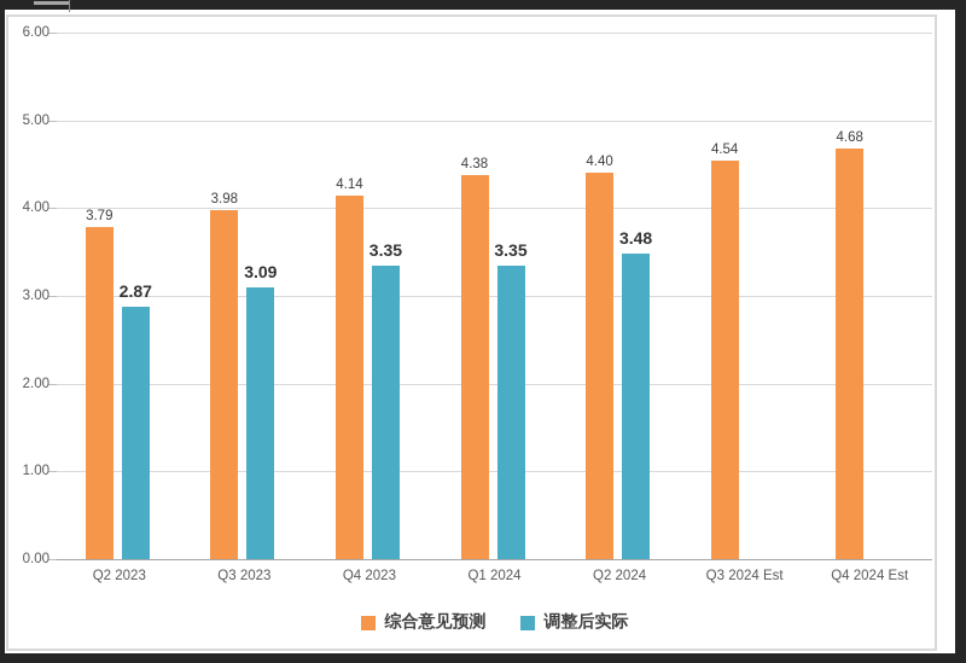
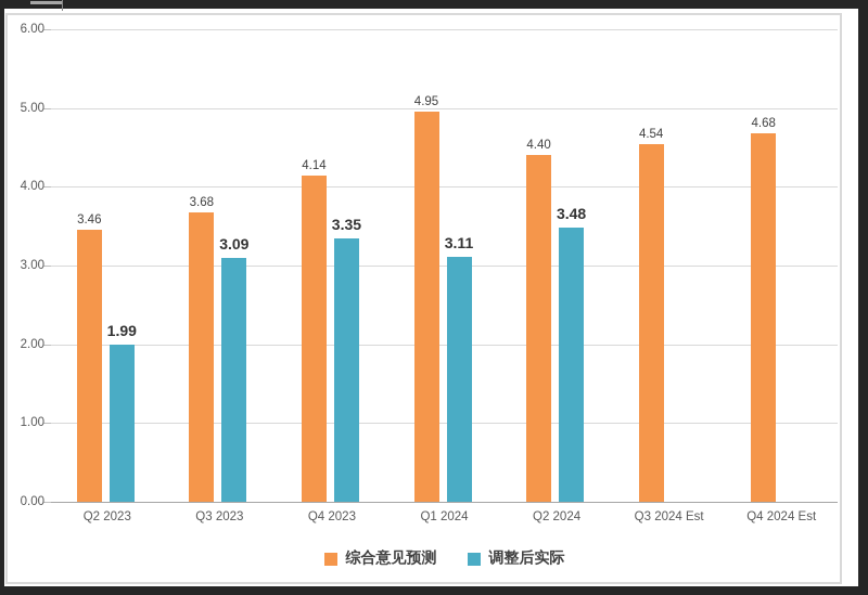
综合意见预测/Q2 2023: 3.79 -> 3.46
调整后实际/Q2 2023: 2.87 -> 1.99
综合意见预测/Q3 2023: 3.98 -> 3.68
综合意见预测/Q1 2024: 4.38 -> 4.95
调整后实际/Q1 2024: 3.35 -> 3.11
